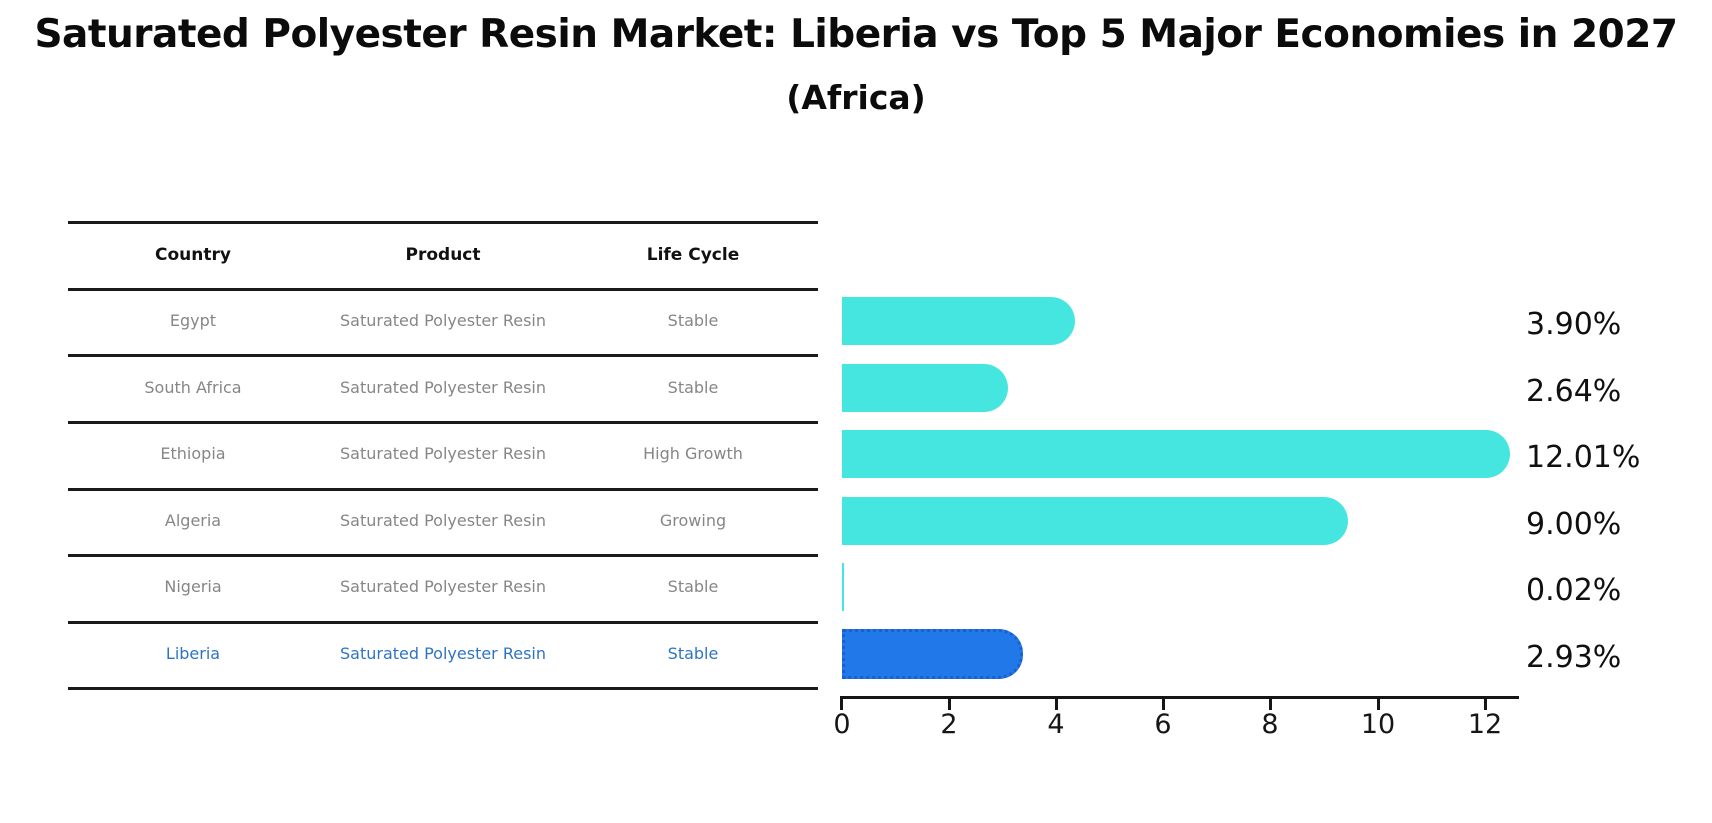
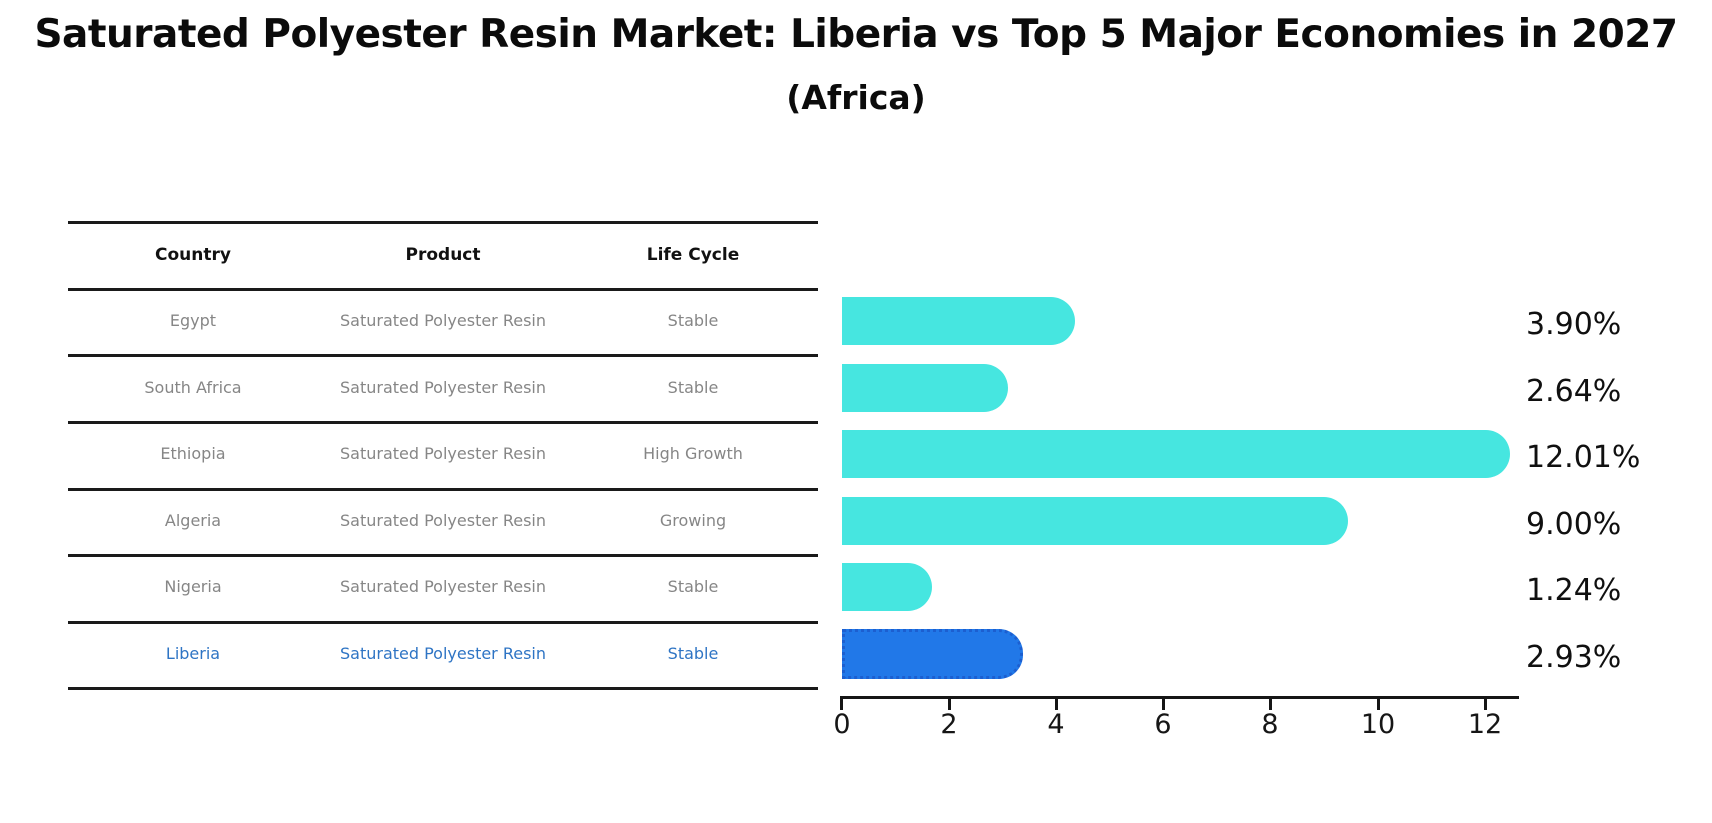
Nigeria: 0.02% -> 1.24%
